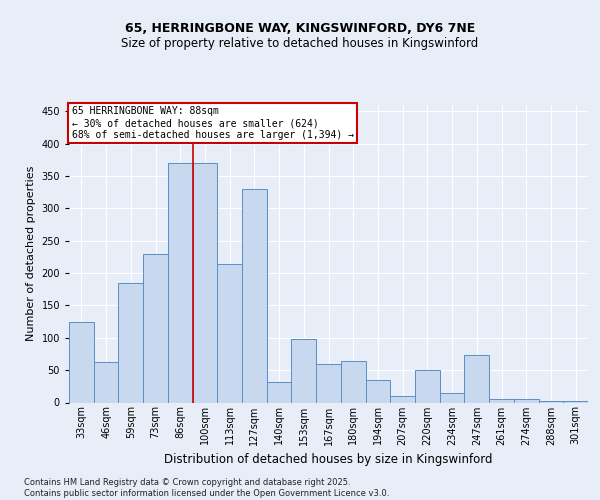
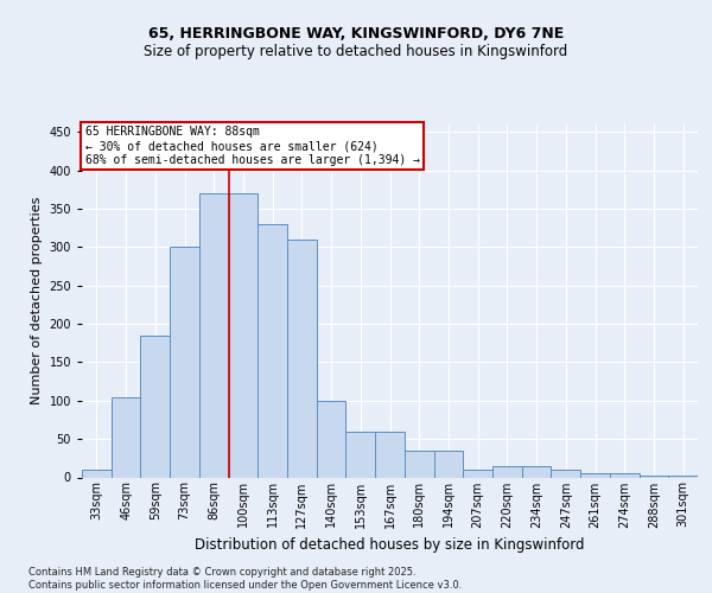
33sqm: 124 -> 10
46sqm: 62 -> 105
73sqm: 230 -> 300
113sqm: 214 -> 330
127sqm: 330 -> 310
140sqm: 32 -> 100
153sqm: 98 -> 60
180sqm: 64 -> 35
220sqm: 50 -> 15
247sqm: 74 -> 10
